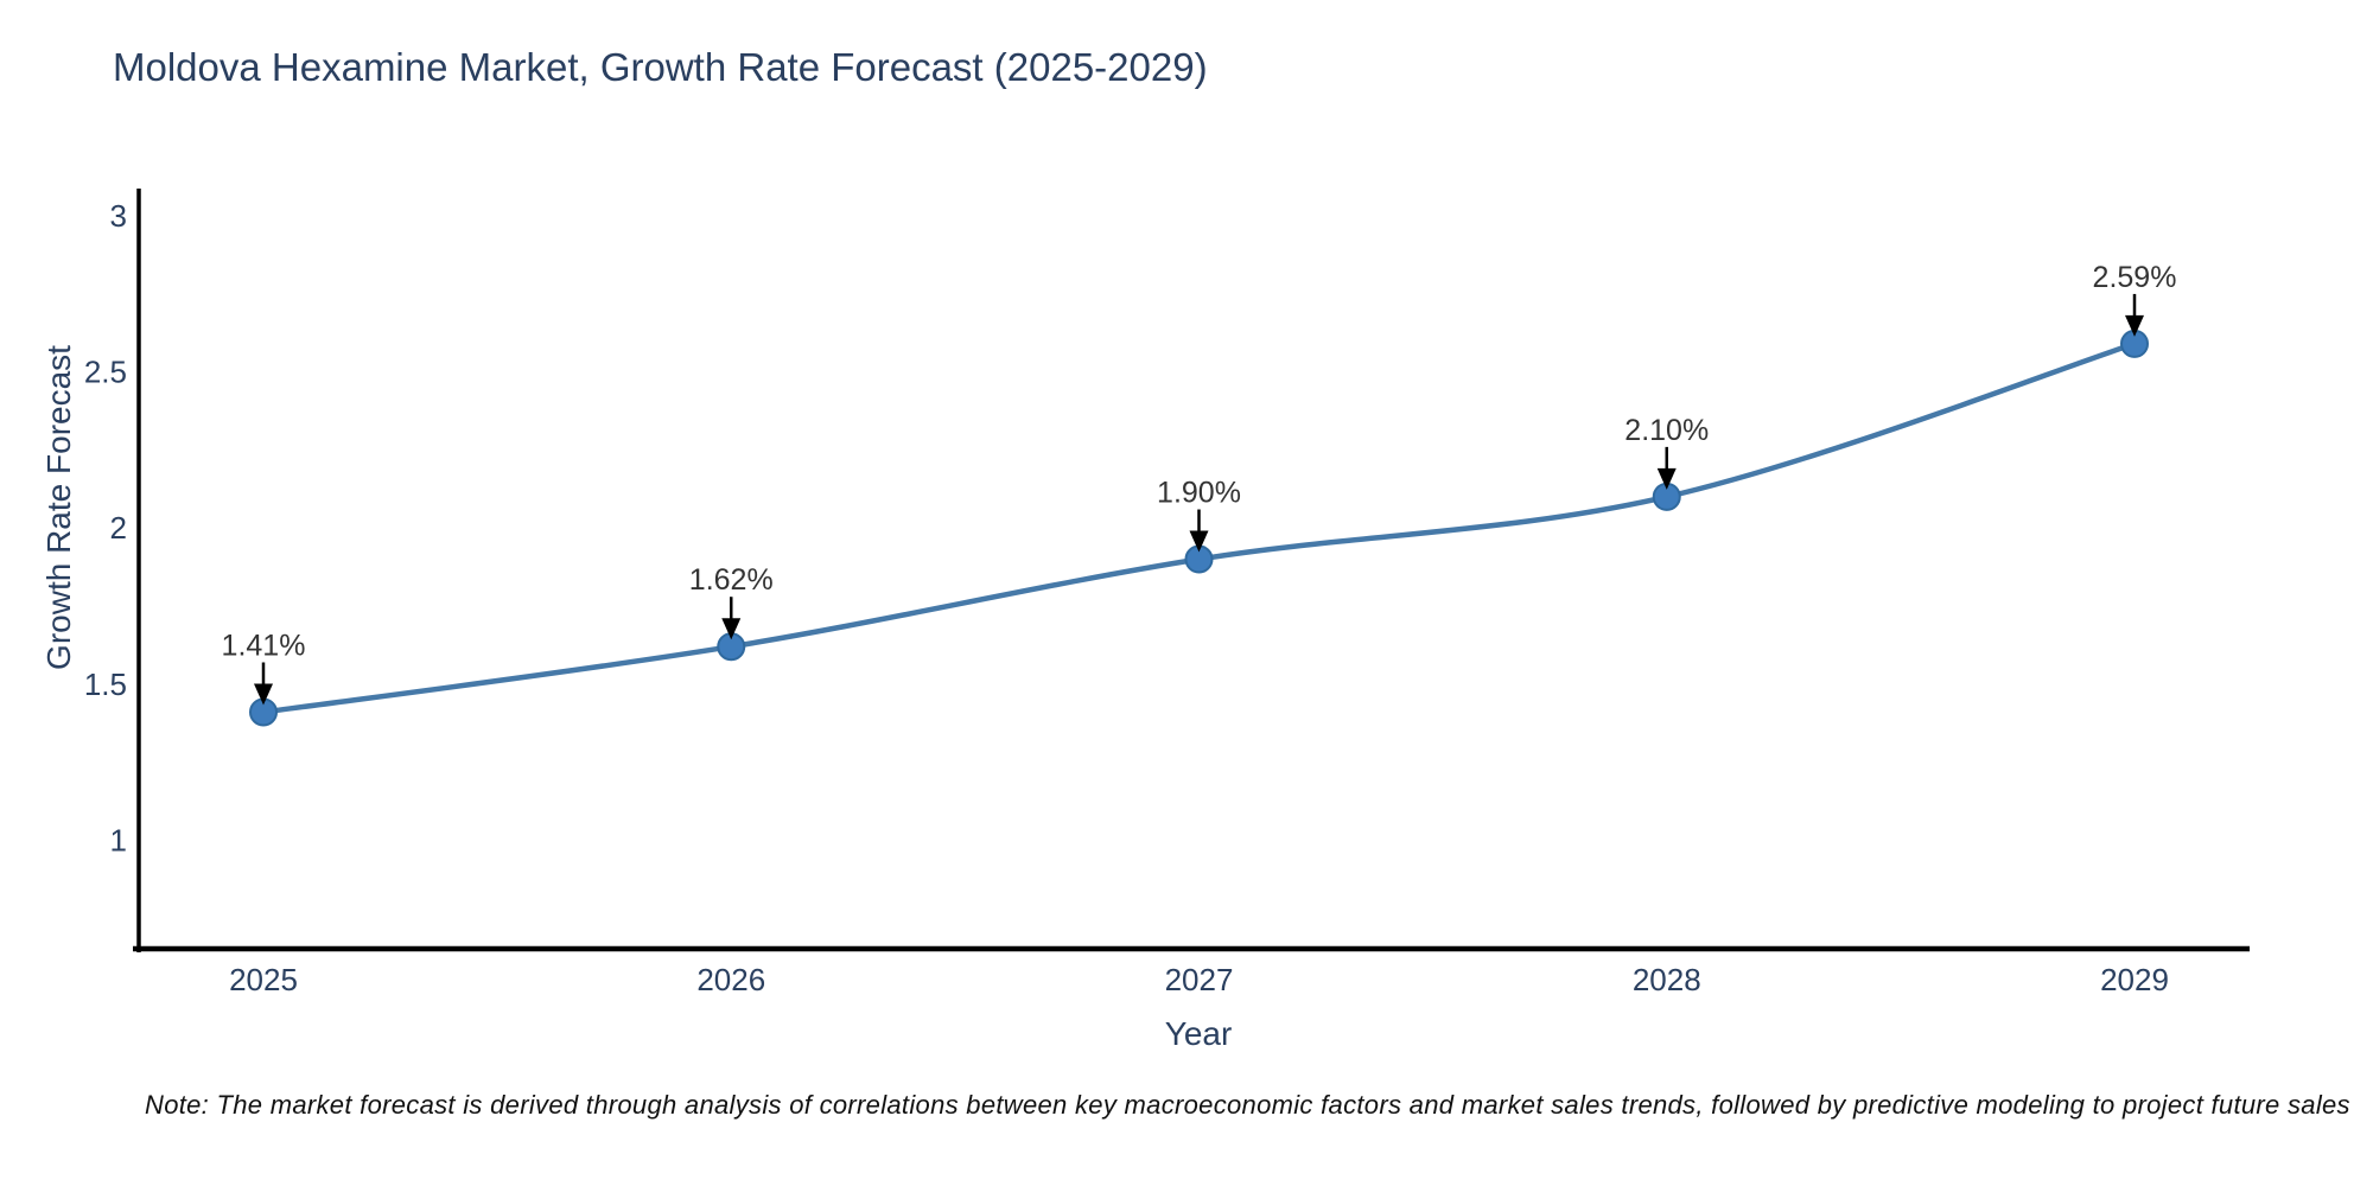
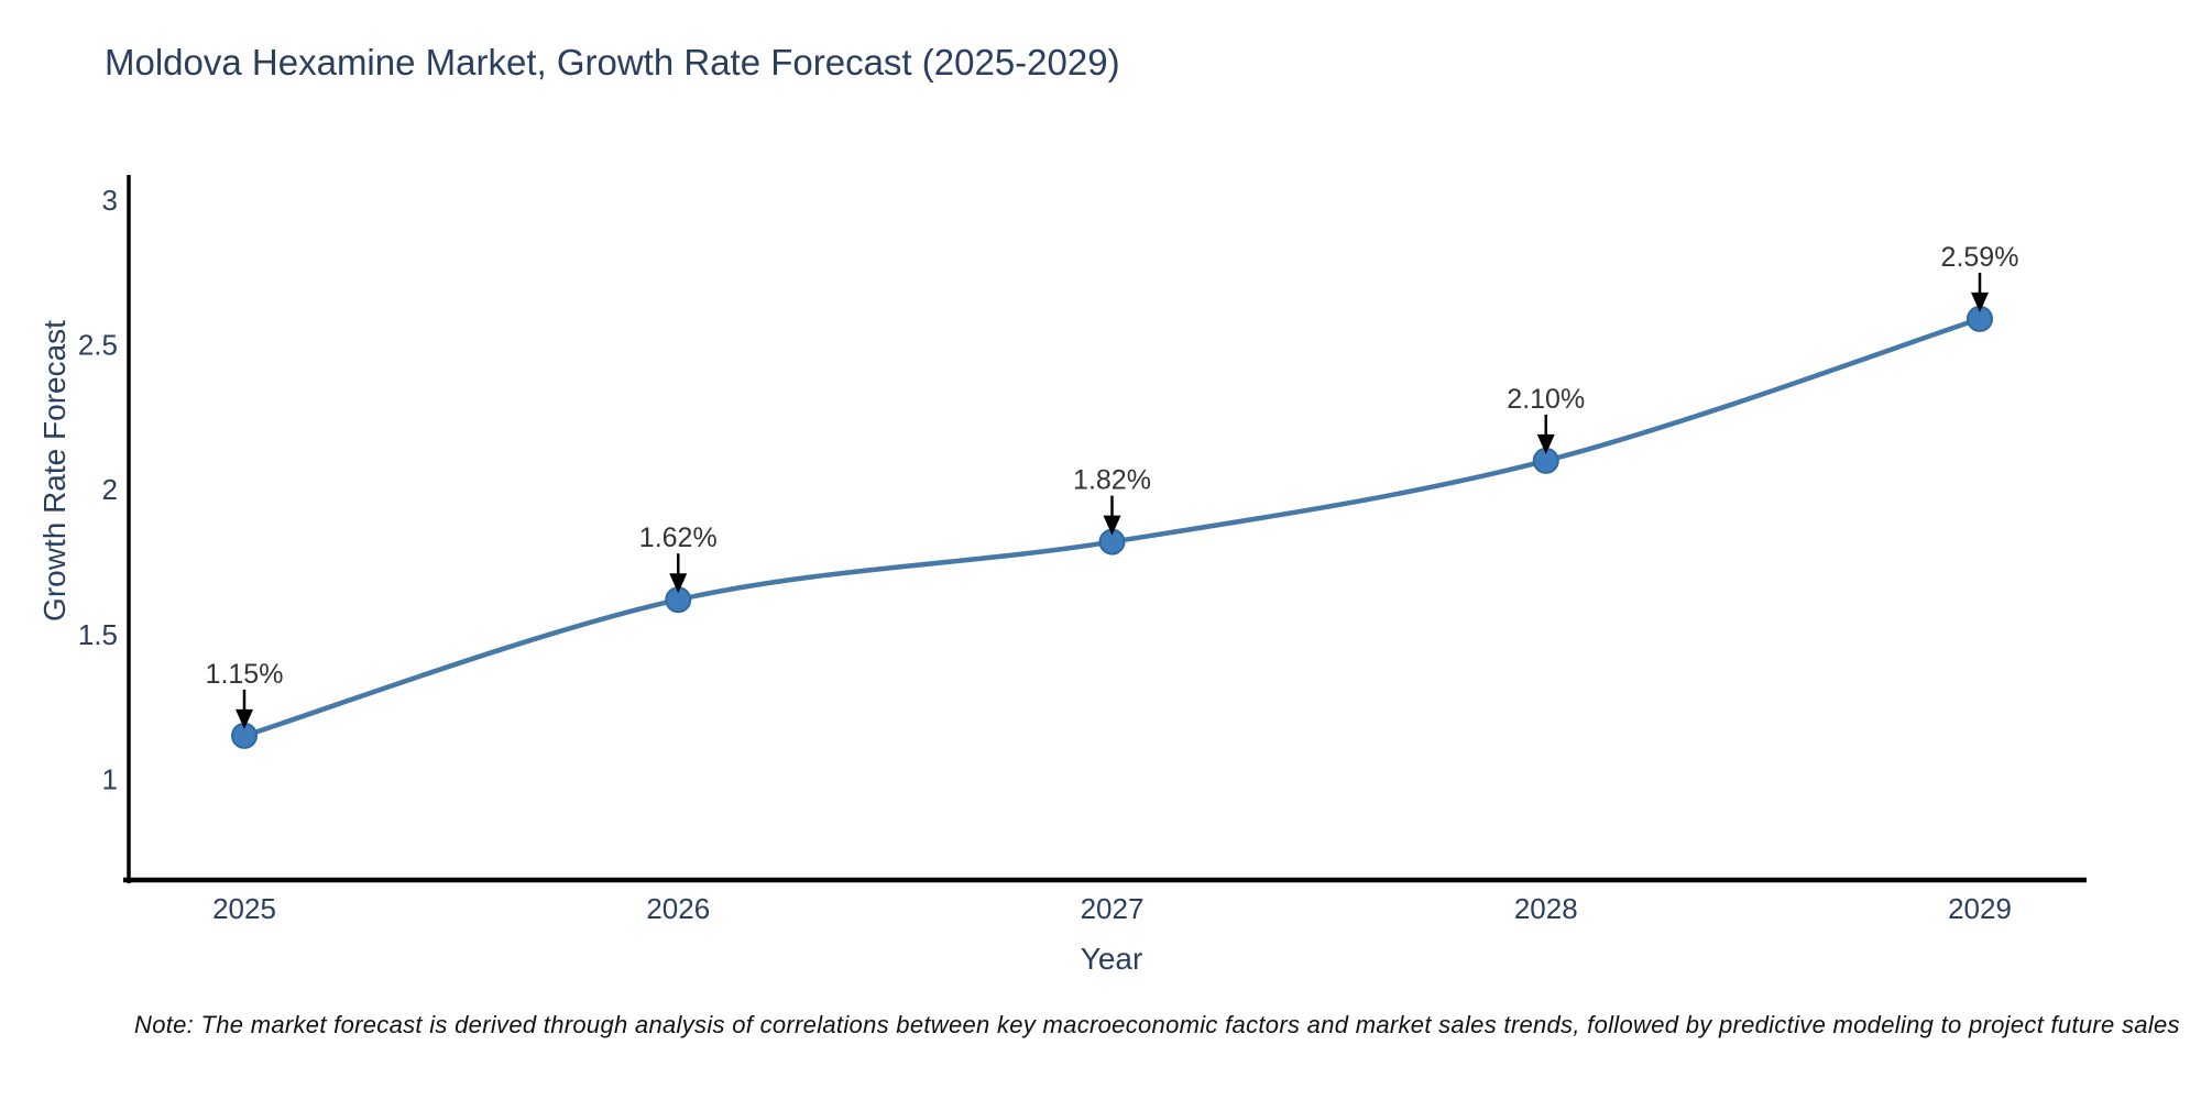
2025: 1.41% -> 1.15%
2027: 1.90% -> 1.82%
